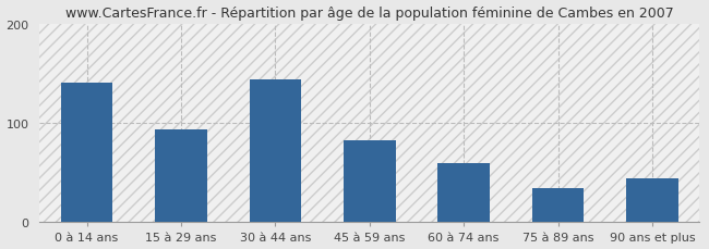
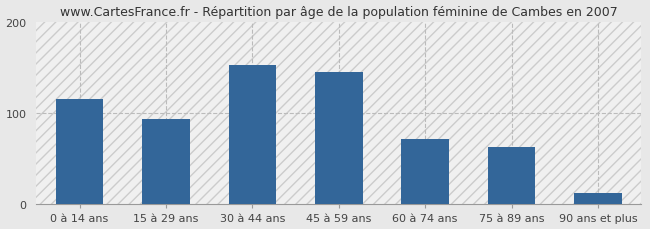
0 à 14 ans: 140 -> 115
30 à 44 ans: 144 -> 152
45 à 59 ans: 82 -> 145
60 à 74 ans: 60 -> 72
75 à 89 ans: 34 -> 63
90 ans et plus: 44 -> 13
